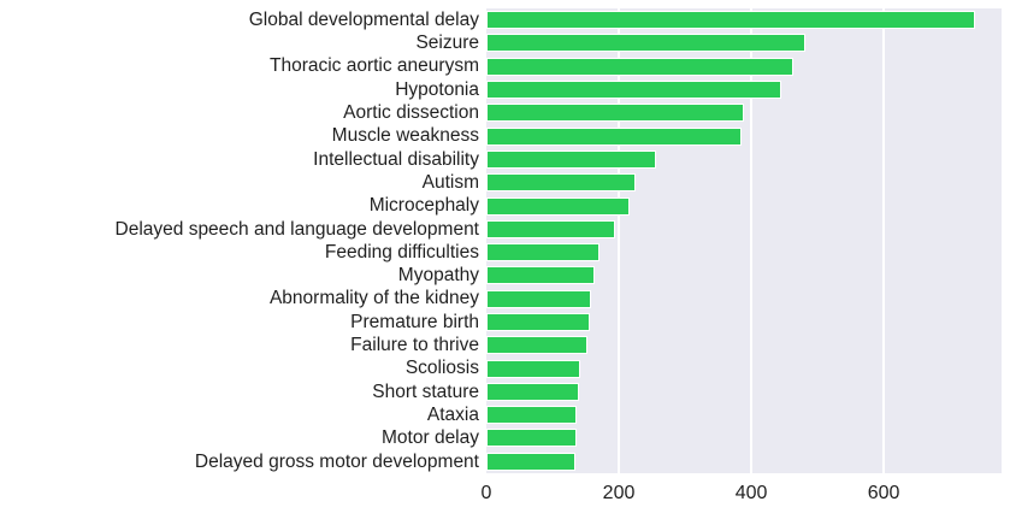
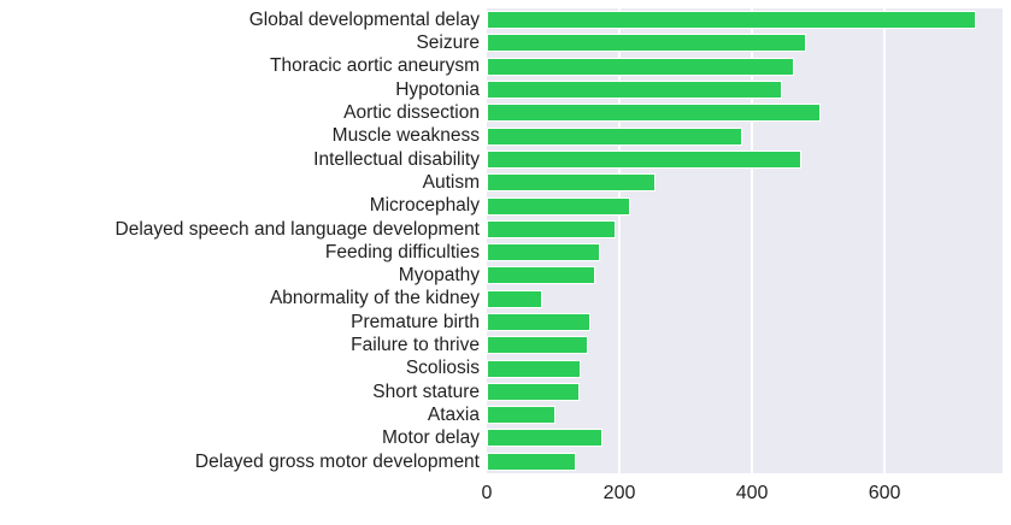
Aortic dissection: 380 -> 500
Intellectual disability: 250 -> 470
Autism: 220 -> 250
Abnormality of the kidney: 160 -> 80
Ataxia: 130 -> 100
Motor delay: 130 -> 170
